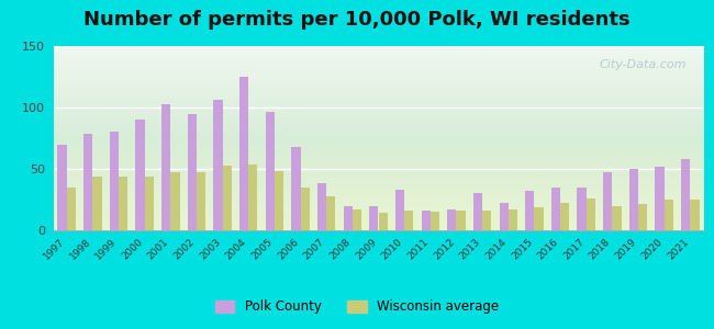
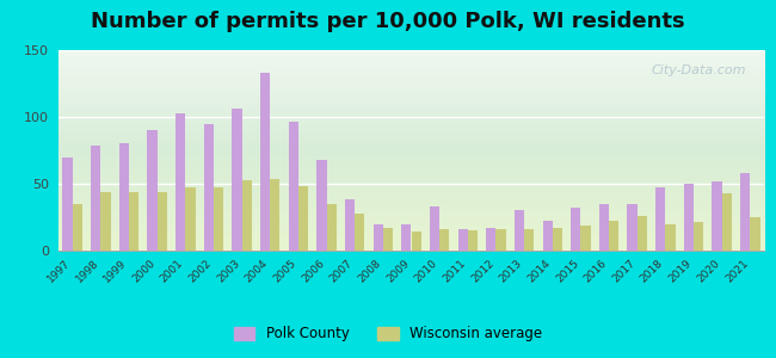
Polk County/2004: 125 -> 133
Wisconsin average/2020: 25 -> 43
